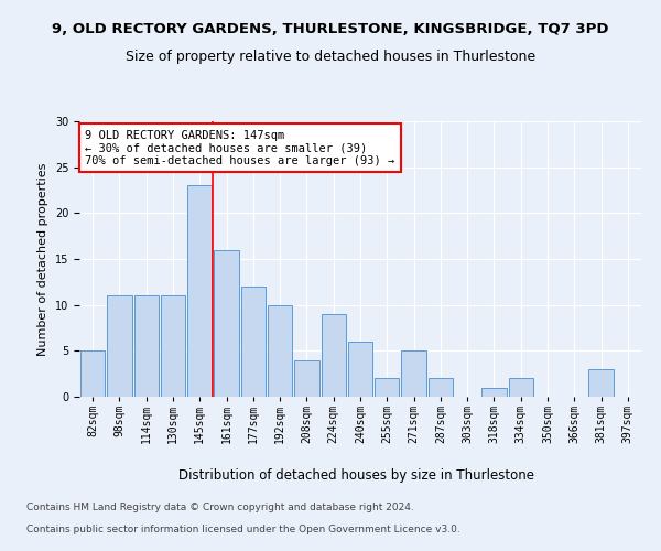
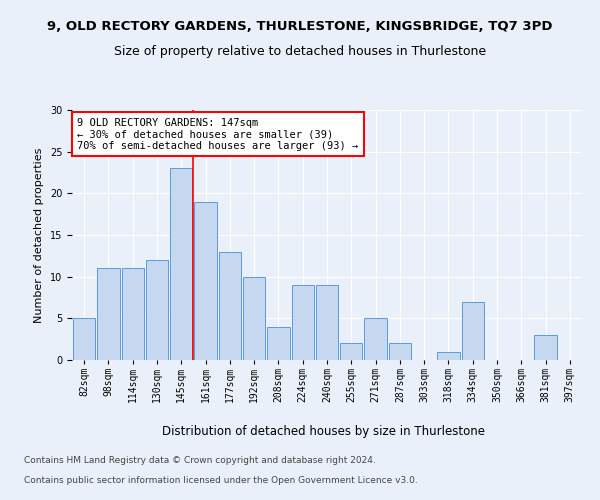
130sqm: 11 -> 12
161sqm: 16 -> 19
177sqm: 12 -> 13
240sqm: 6 -> 9
334sqm: 2 -> 7
